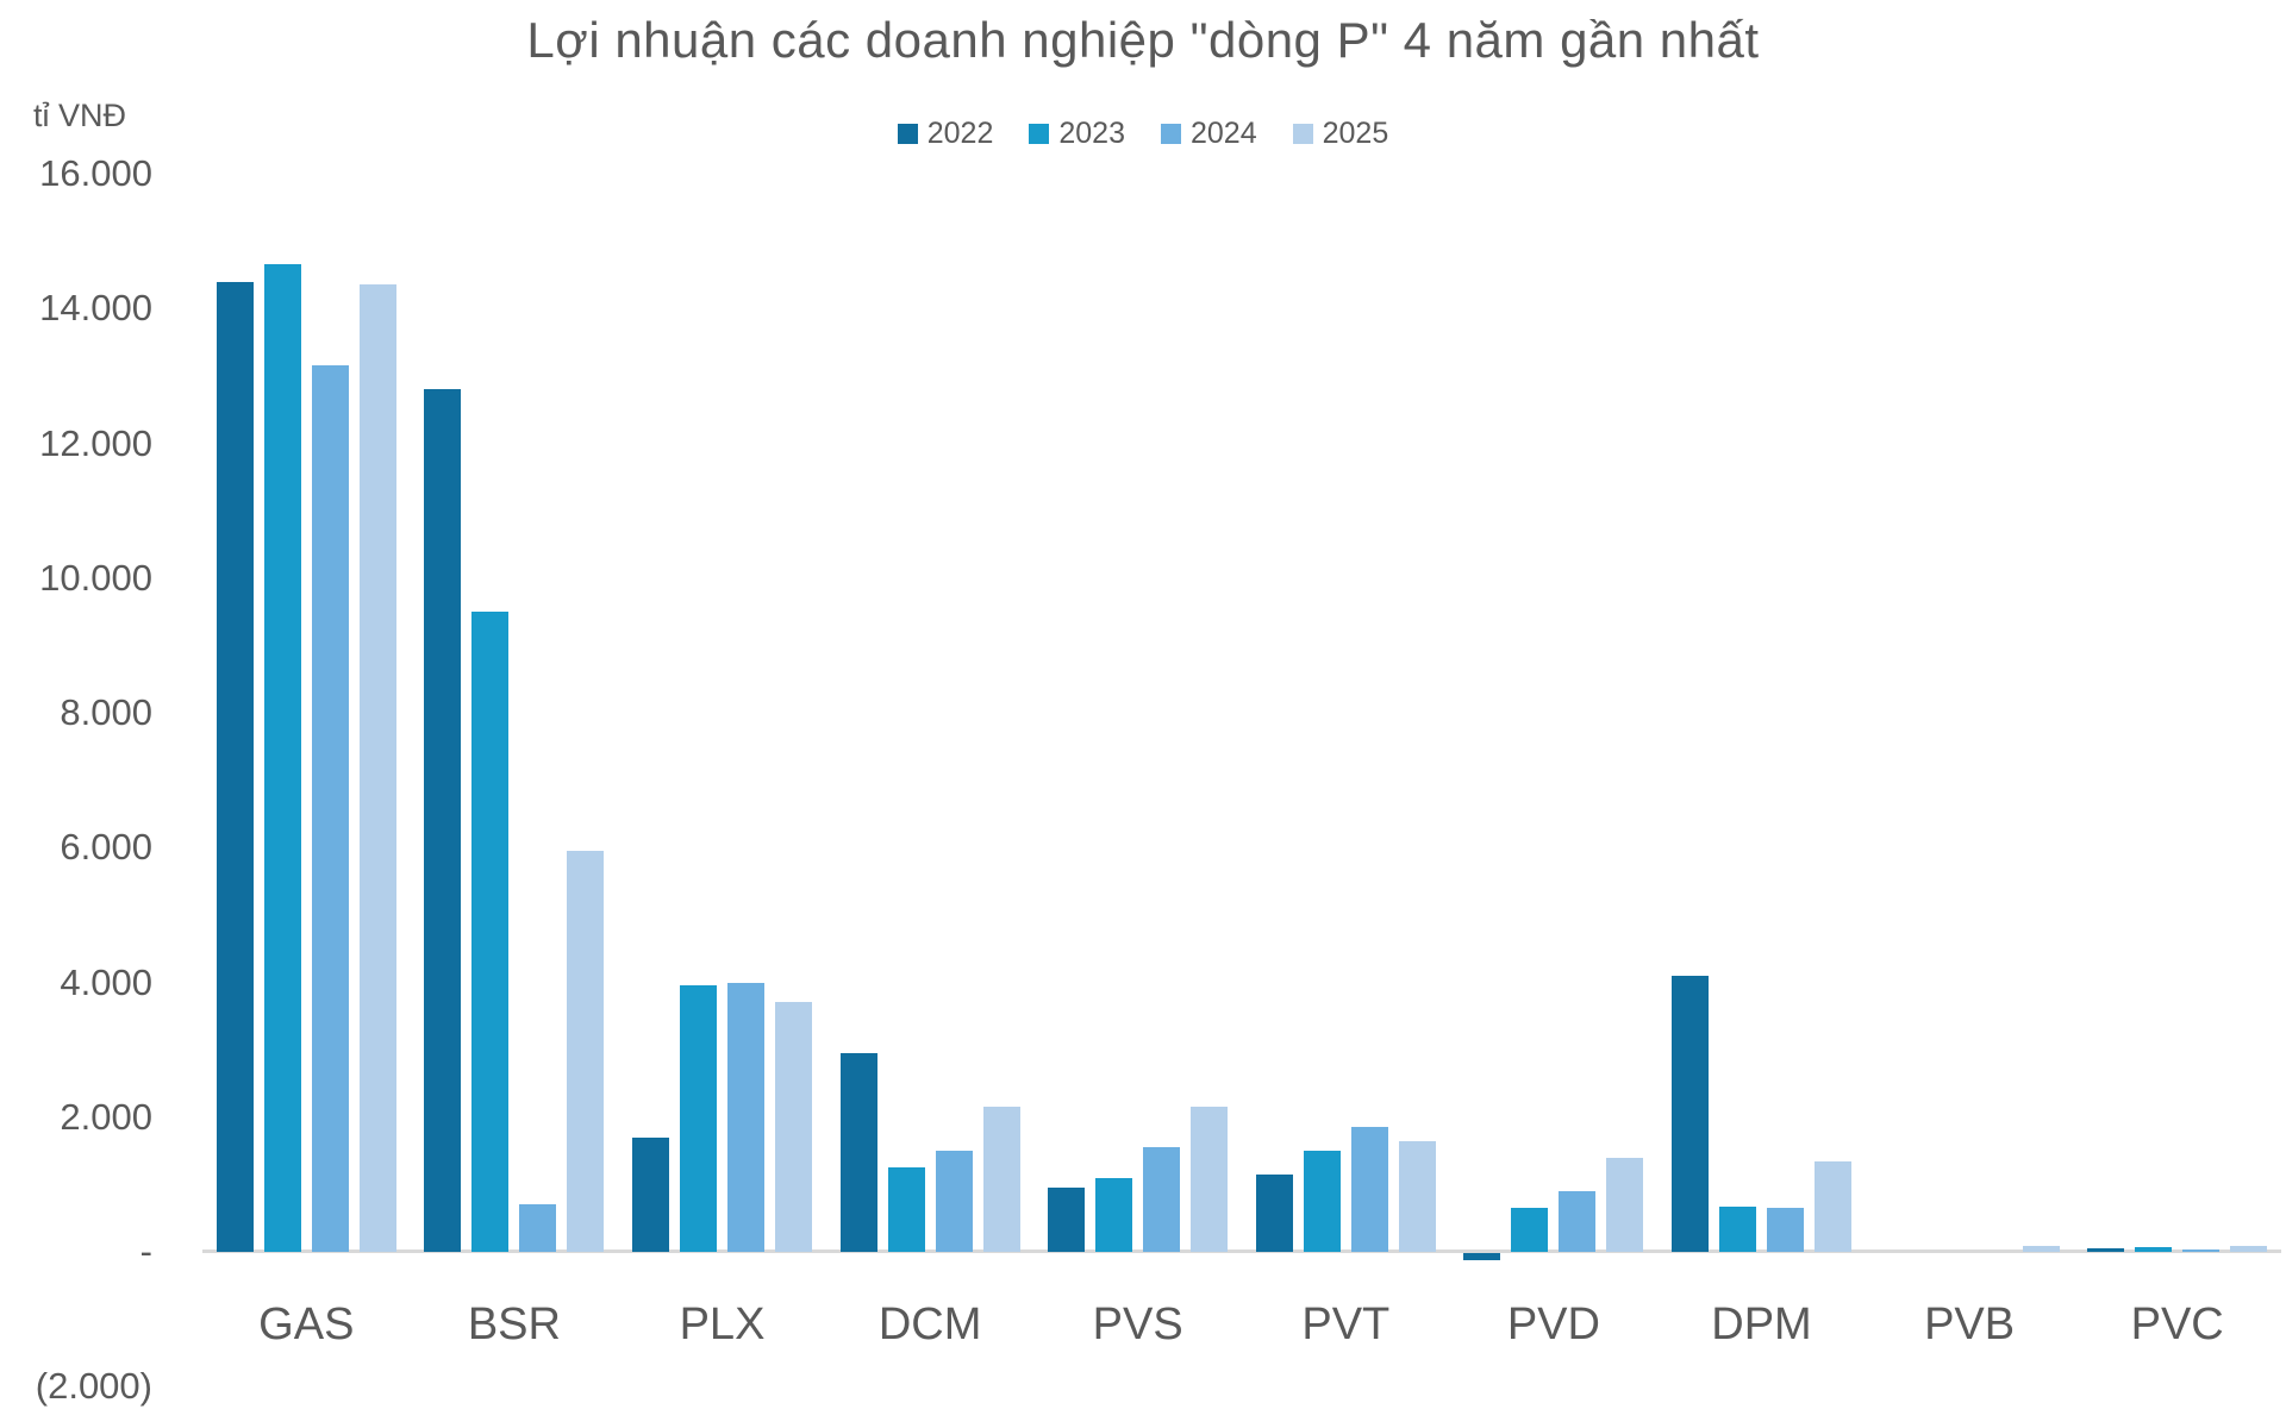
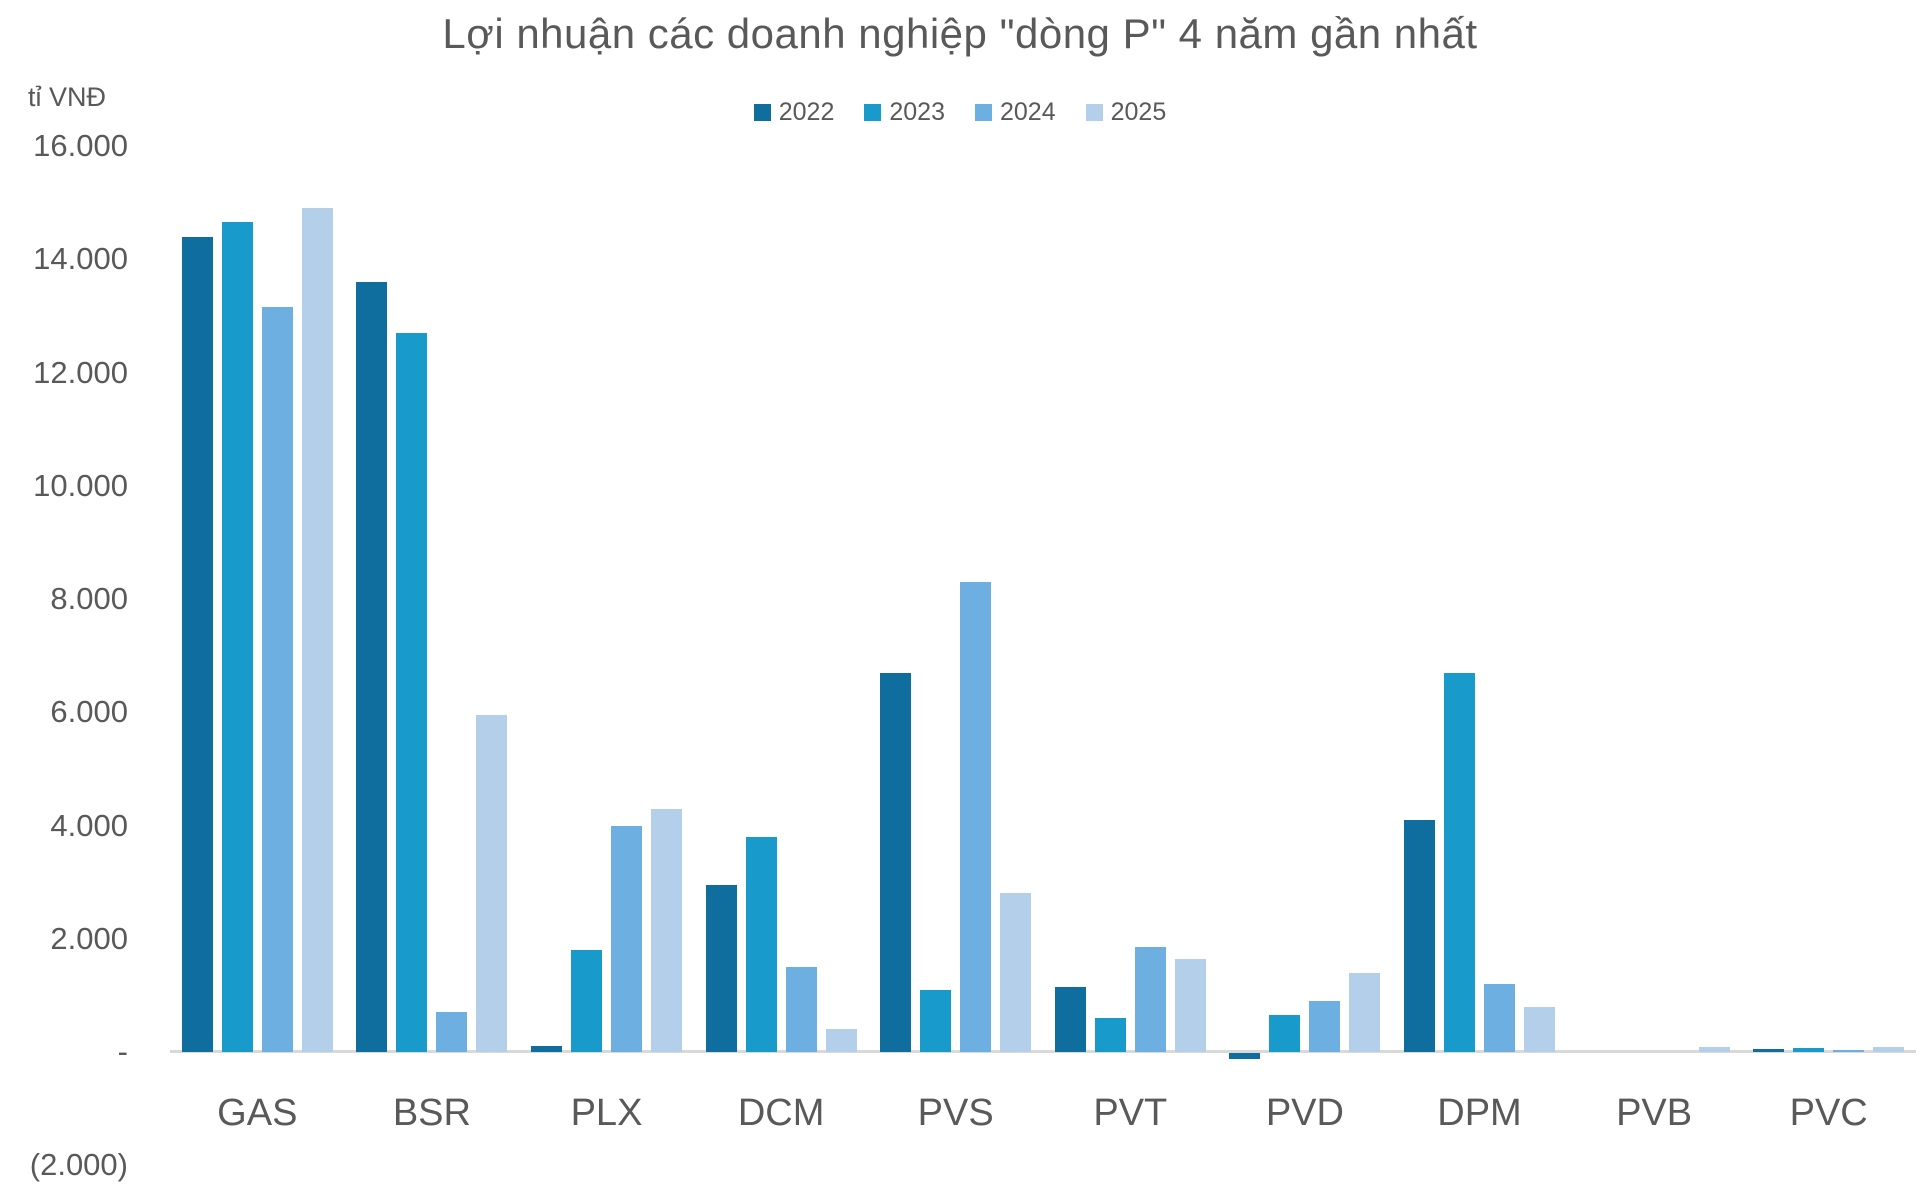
2025/GAS: 14400 -> 14900
2022/BSR: 12800 -> 13600
2023/BSR: 9500 -> 12700
2022/PLX: 1700 -> 100
2023/PLX: 4000 -> 1800
2025/PLX: 3700 -> 4300
2023/DCM: 1200 -> 3800
2025/DCM: 2200 -> 400
2022/PVS: 1000 -> 6700
2024/PVS: 1600 -> 8300
2025/PVS: 2200 -> 2800
2023/PVT: 1500 -> 600
2023/DPM: 700 -> 6700
2024/DPM: 600 -> 1200
2025/DPM: 1400 -> 800
